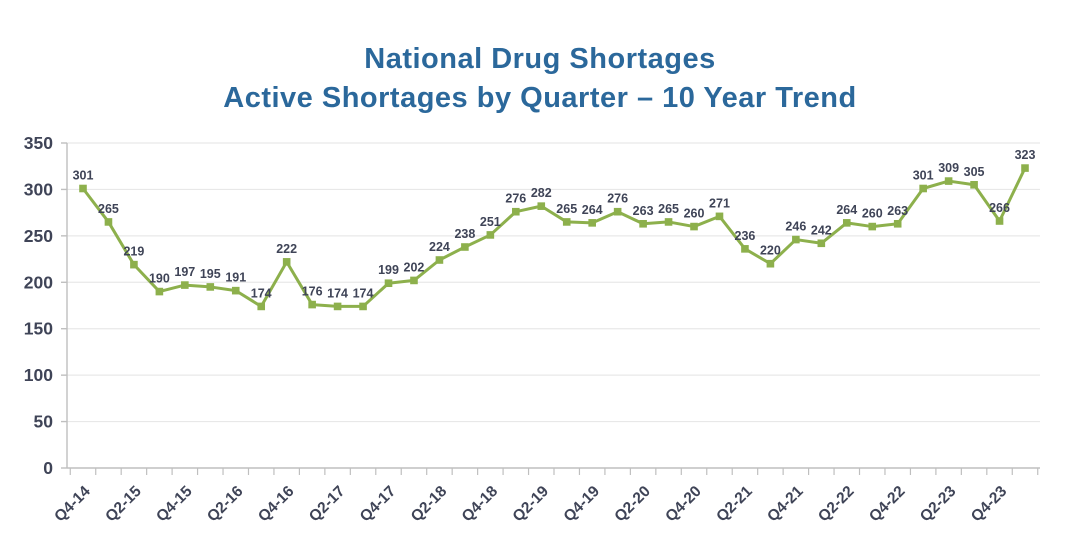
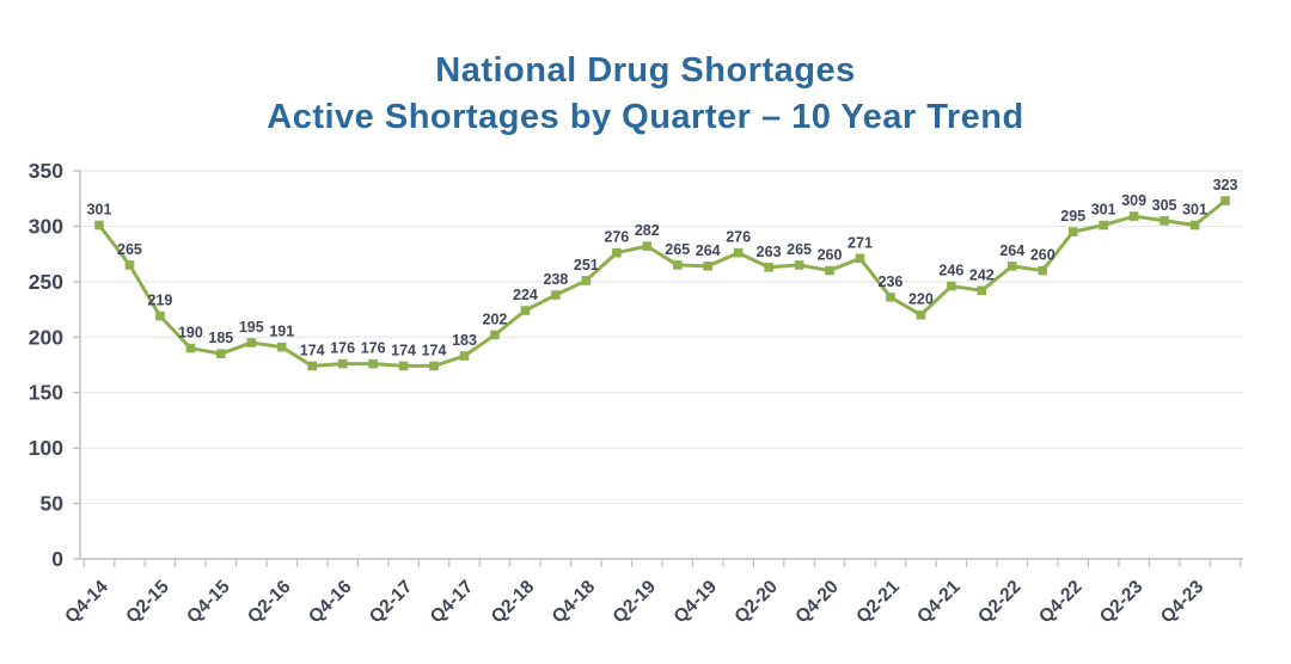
Q4-15: 197 -> 185
Q4-16: 222 -> 176
Q4-17: 199 -> 183
Q4-22: 263 -> 295
Q4-23: 266 -> 301
